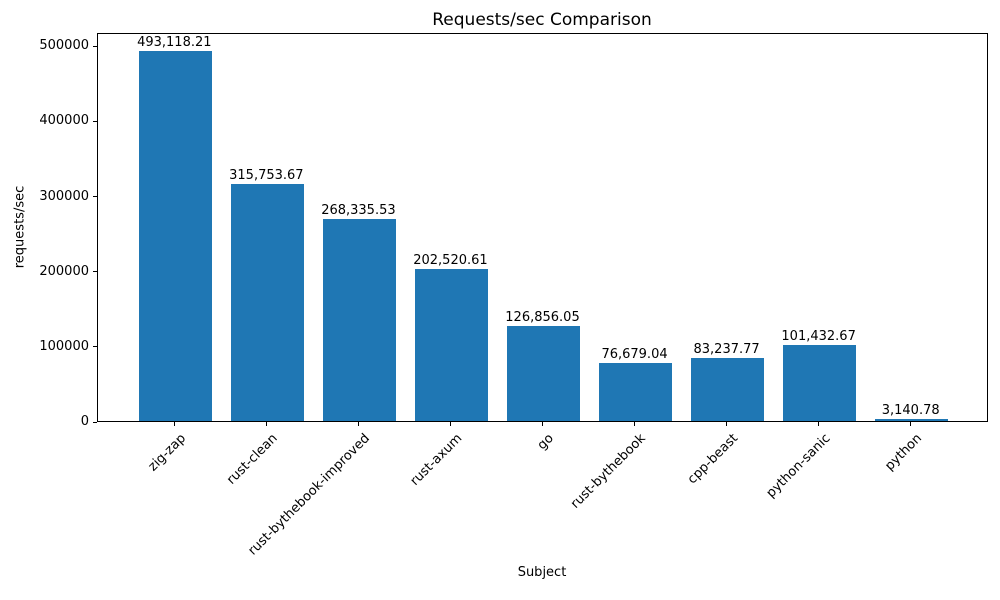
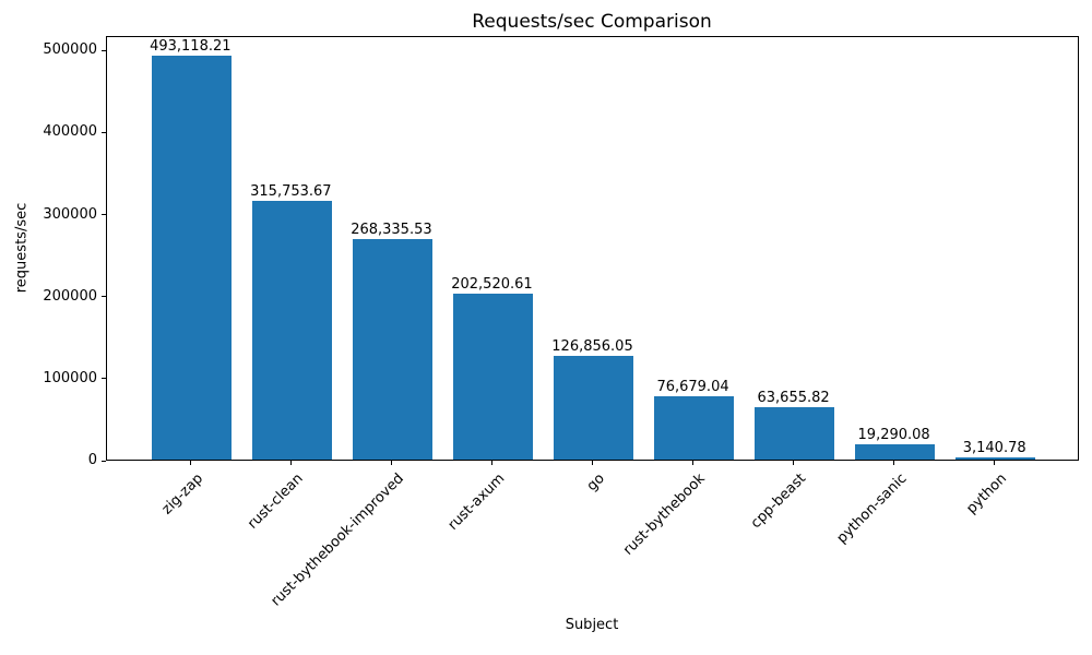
cpp-beast: 83,237.77 -> 63,655.82
python-sanic: 101,432.67 -> 19,290.08
